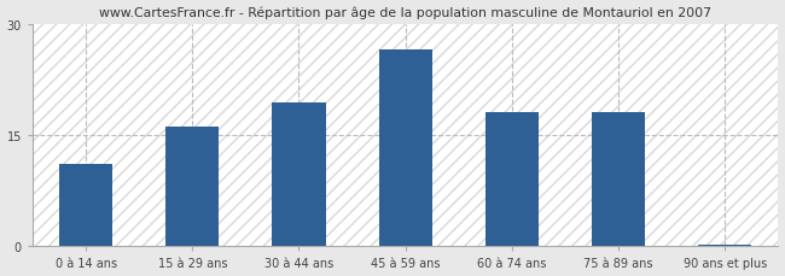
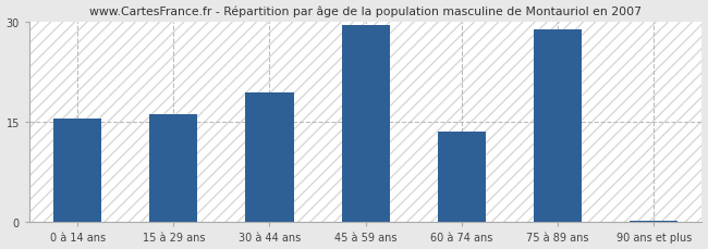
0 à 14 ans: 11.2 -> 15.5
45 à 59 ans: 26.6 -> 29.5
60 à 74 ans: 18.2 -> 13.5
75 à 89 ans: 18.2 -> 28.8
